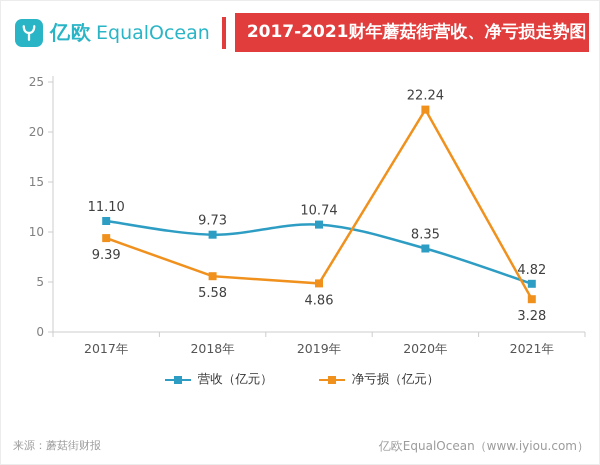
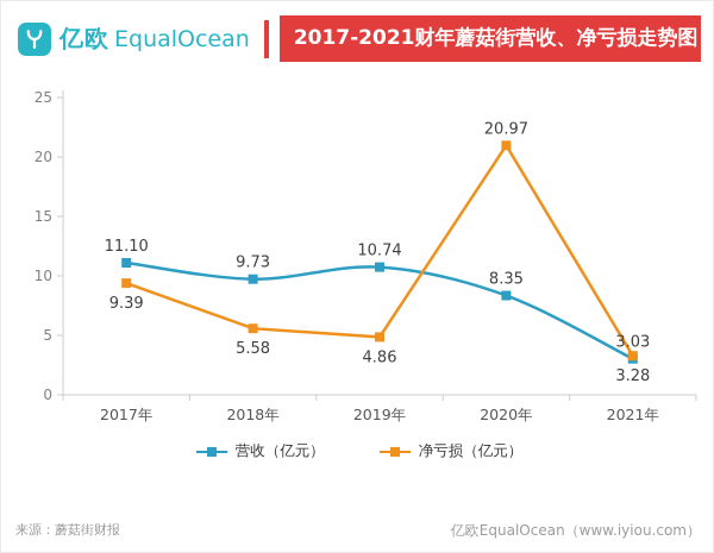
净亏损（亿元）/2020年: 22.24 -> 20.97
营收（亿元）/2021年: 4.82 -> 3.03
